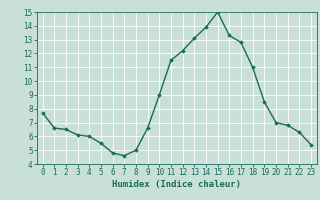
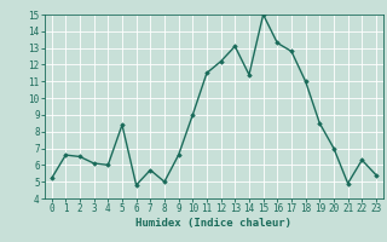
0: 7.7 -> 5.2
5: 5.5 -> 8.4
7: 4.6 -> 5.7
14: 13.9 -> 11.4
21: 6.8 -> 4.9
